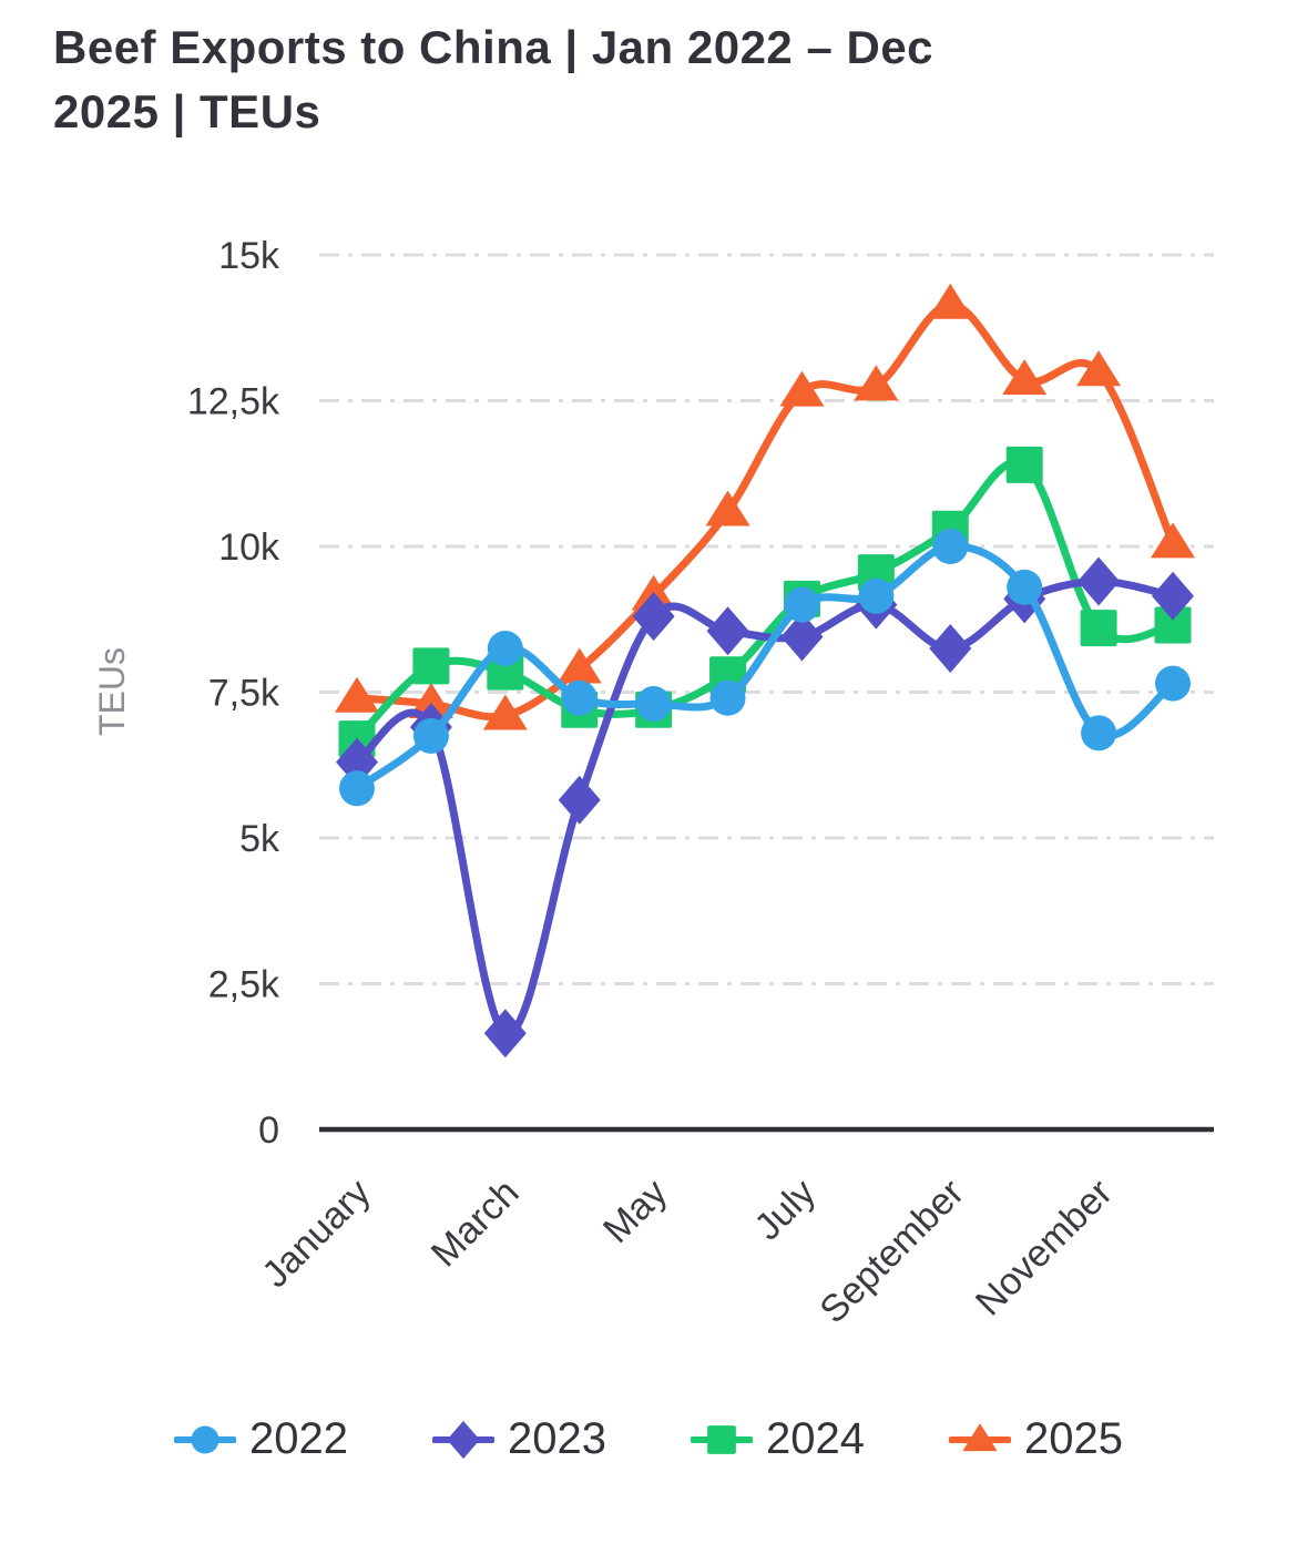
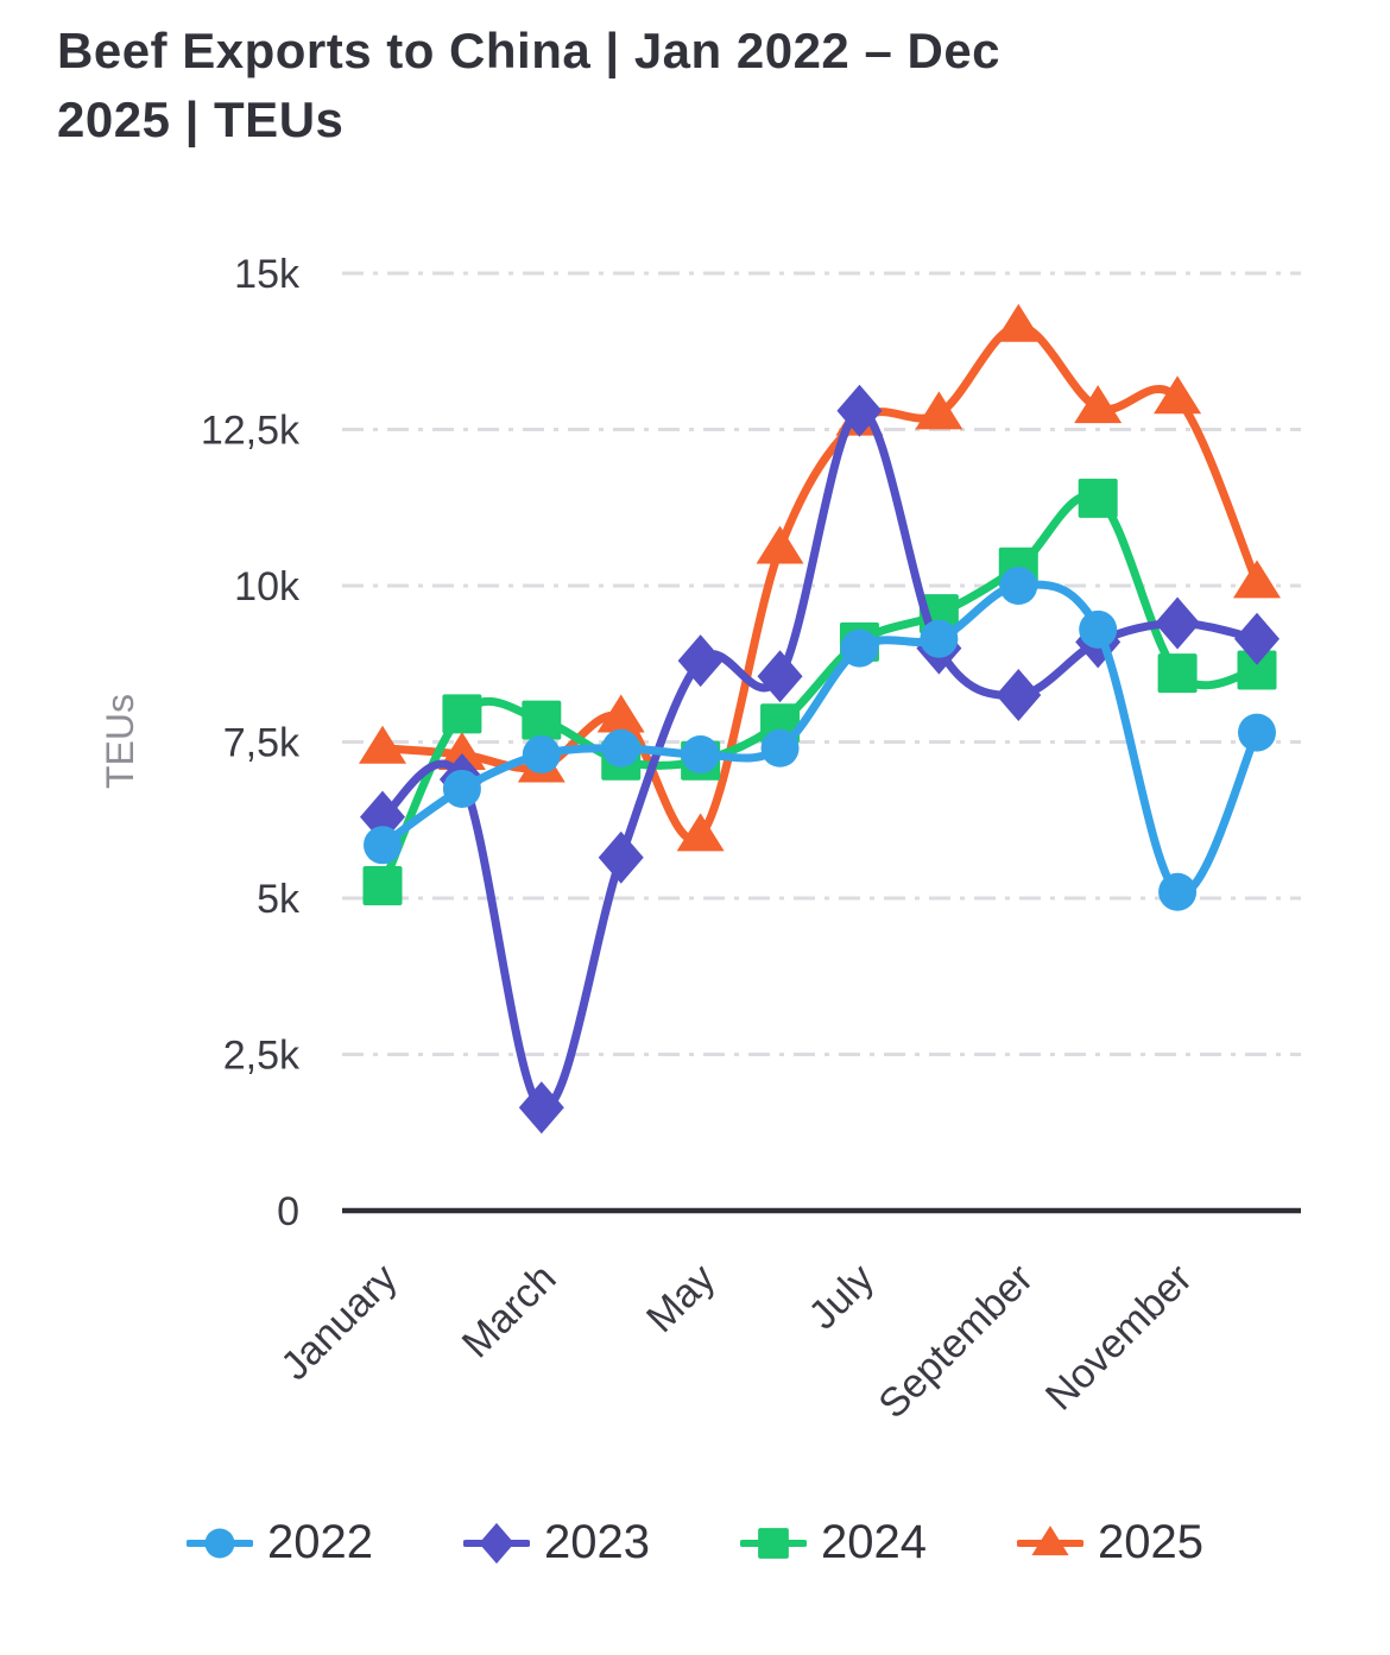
2024/January: 6,7k -> 5,2k
2022/March: 8,2k -> 7,3k
2025/May: 9,2k -> 6,0k
2023/July: 8,4k -> 12,8k
2022/November: 6,8k -> 5,1k
